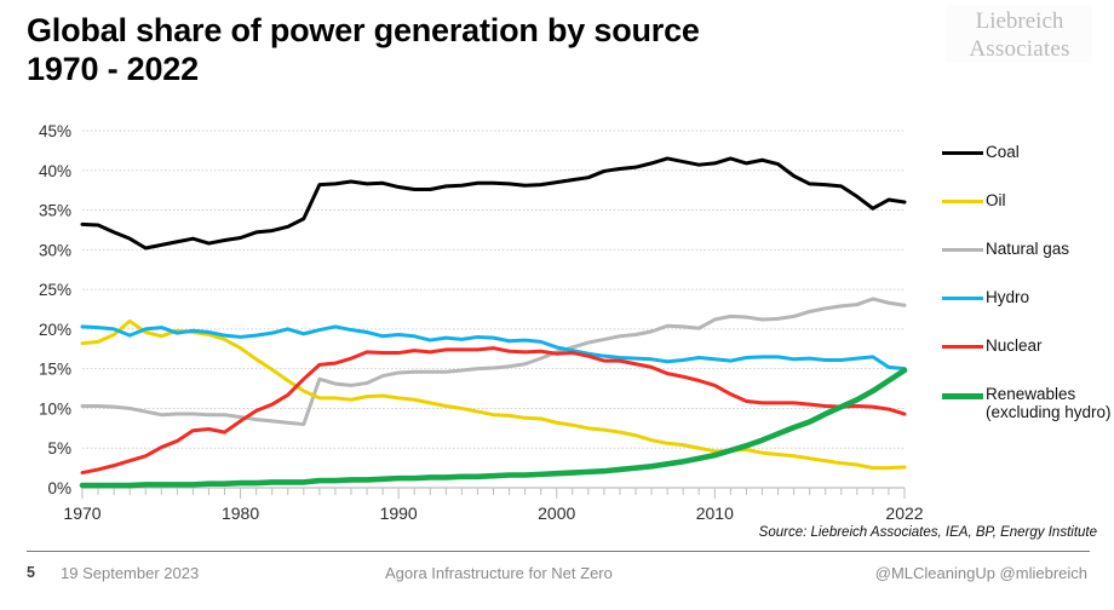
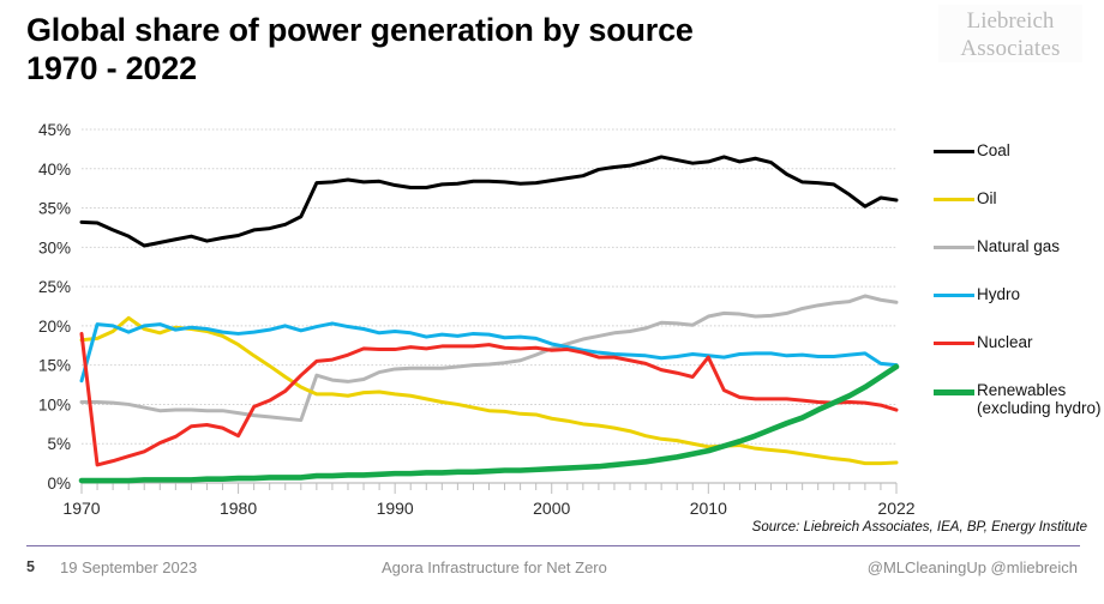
Hydro/1970: 20% -> 13%
Nuclear/1970: 2% -> 19%
Nuclear/1980: 8% -> 6%
Nuclear/2010: 13% -> 16%
